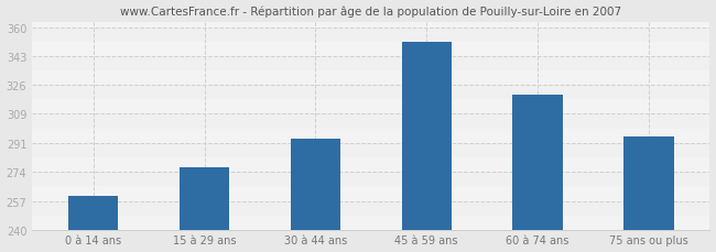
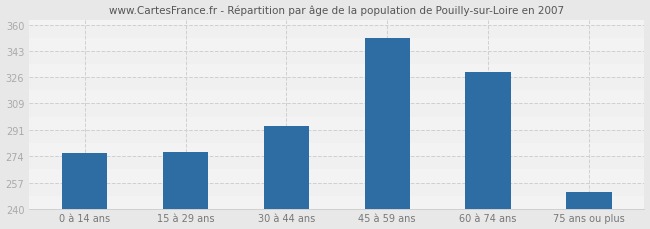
0 à 14 ans: 260 -> 276
60 à 74 ans: 320 -> 329
75 ans ou plus: 295 -> 251
